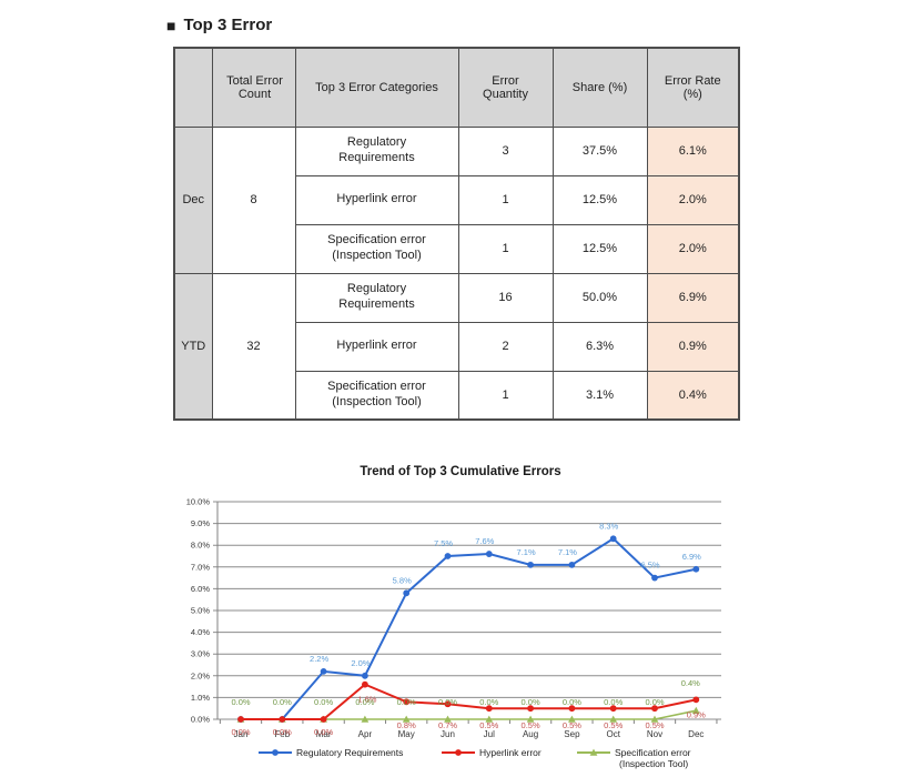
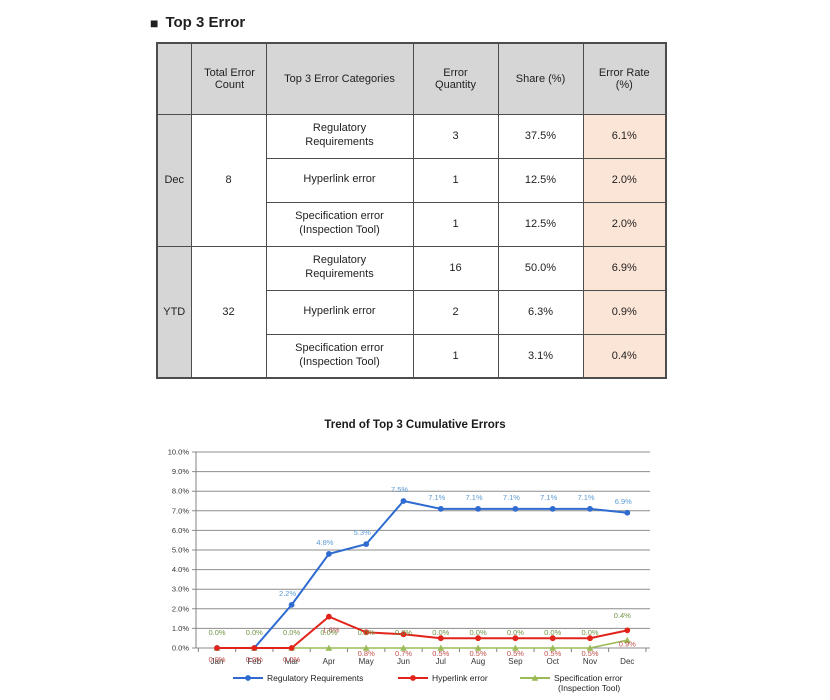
Regulatory Requirements/Apr: 2.0% -> 4.8%
Regulatory Requirements/May: 5.8% -> 5.3%
Regulatory Requirements/Jul: 7.6% -> 7.1%
Regulatory Requirements/Oct: 8.3% -> 7.1%
Regulatory Requirements/Nov: 6.5% -> 7.1%
